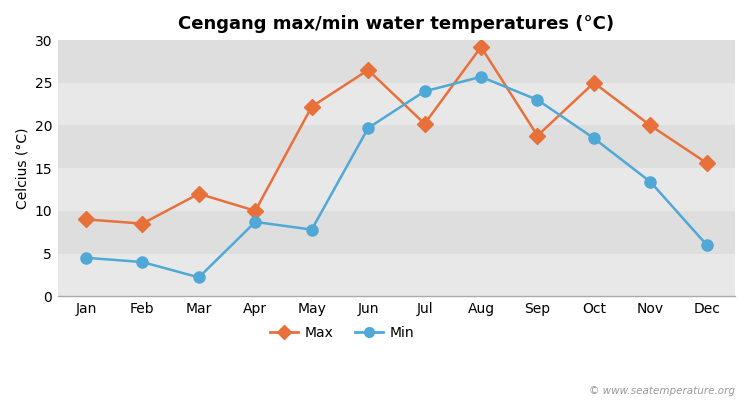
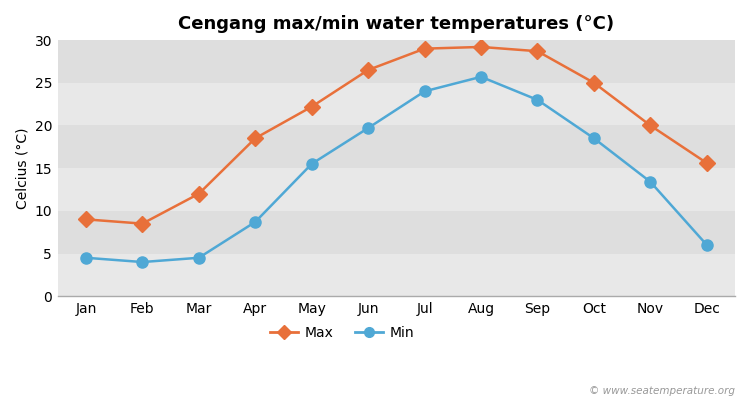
Min/Mar: 2.2 -> 4.5
Max/Apr: 10.0 -> 18.5
Min/May: 7.8 -> 15.5
Max/Jul: 20.2 -> 29.0
Max/Sep: 18.8 -> 28.7
